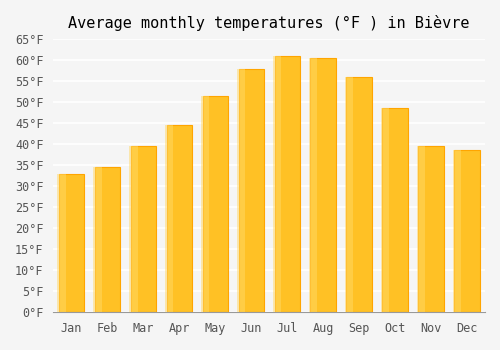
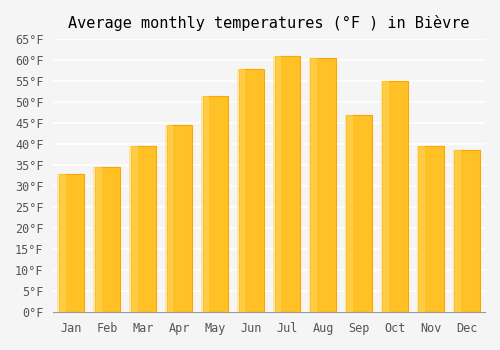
Sep: 56.0°F -> 47.0°F
Oct: 48.5°F -> 55.0°F
